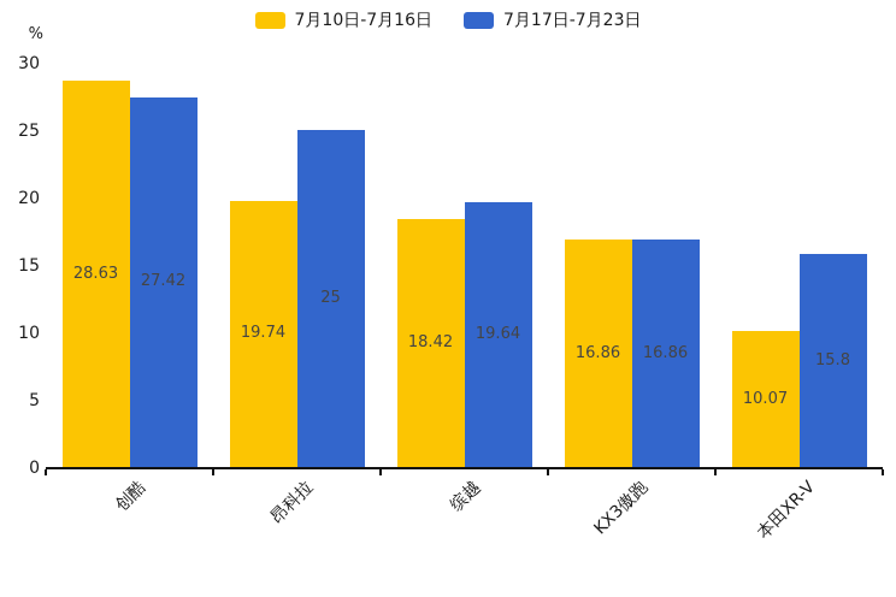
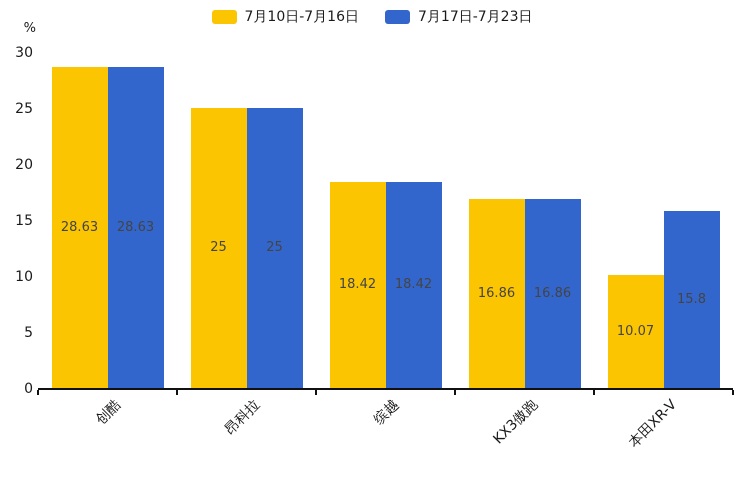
7月17日-7月23日/创酷: 27.42 -> 28.63
7月10日-7月16日/昂科拉: 19.74 -> 25
7月17日-7月23日/缤越: 19.64 -> 18.42
